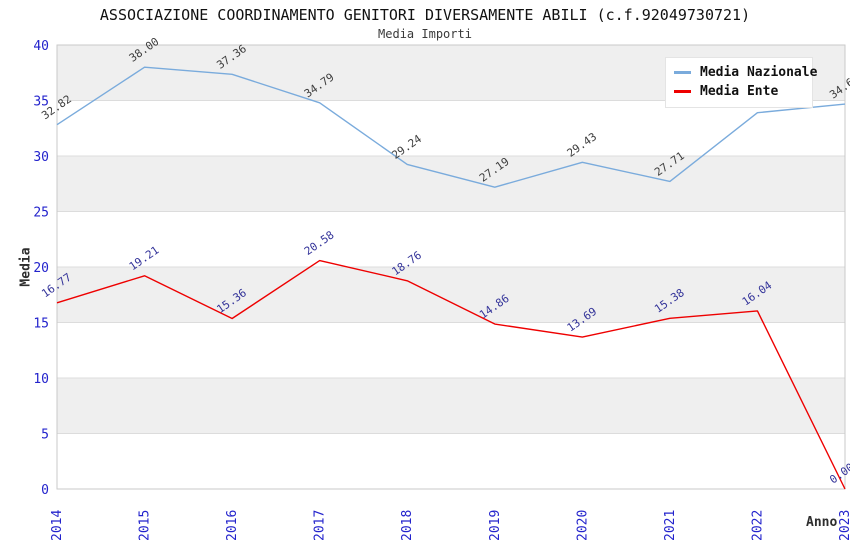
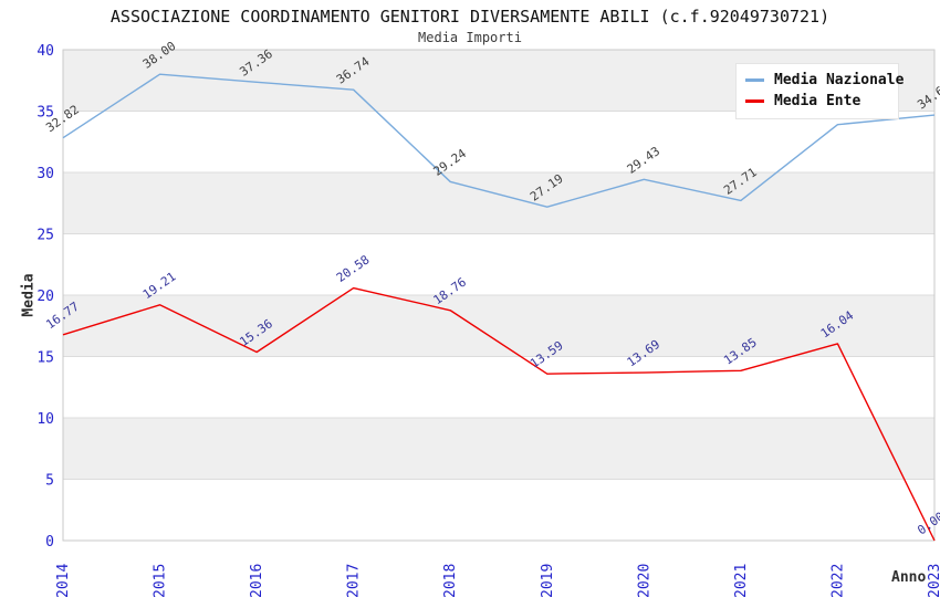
Media Nazionale/2017: 34.79 -> 36.74
Media Ente/2019: 14.86 -> 13.59
Media Ente/2021: 15.38 -> 13.85
